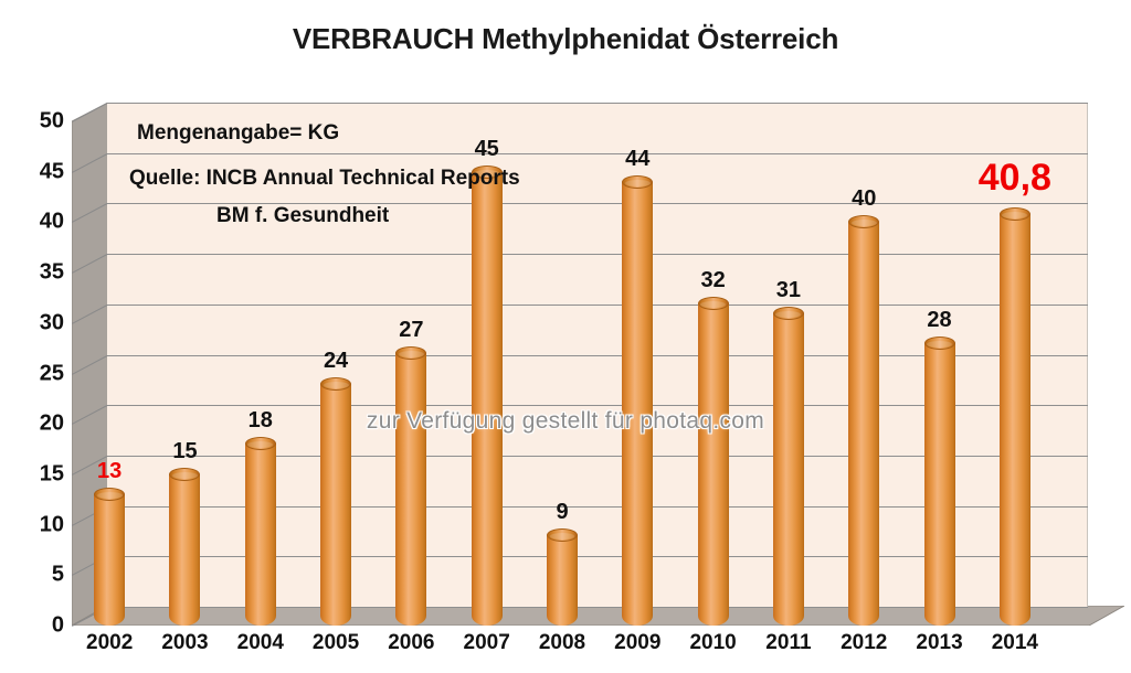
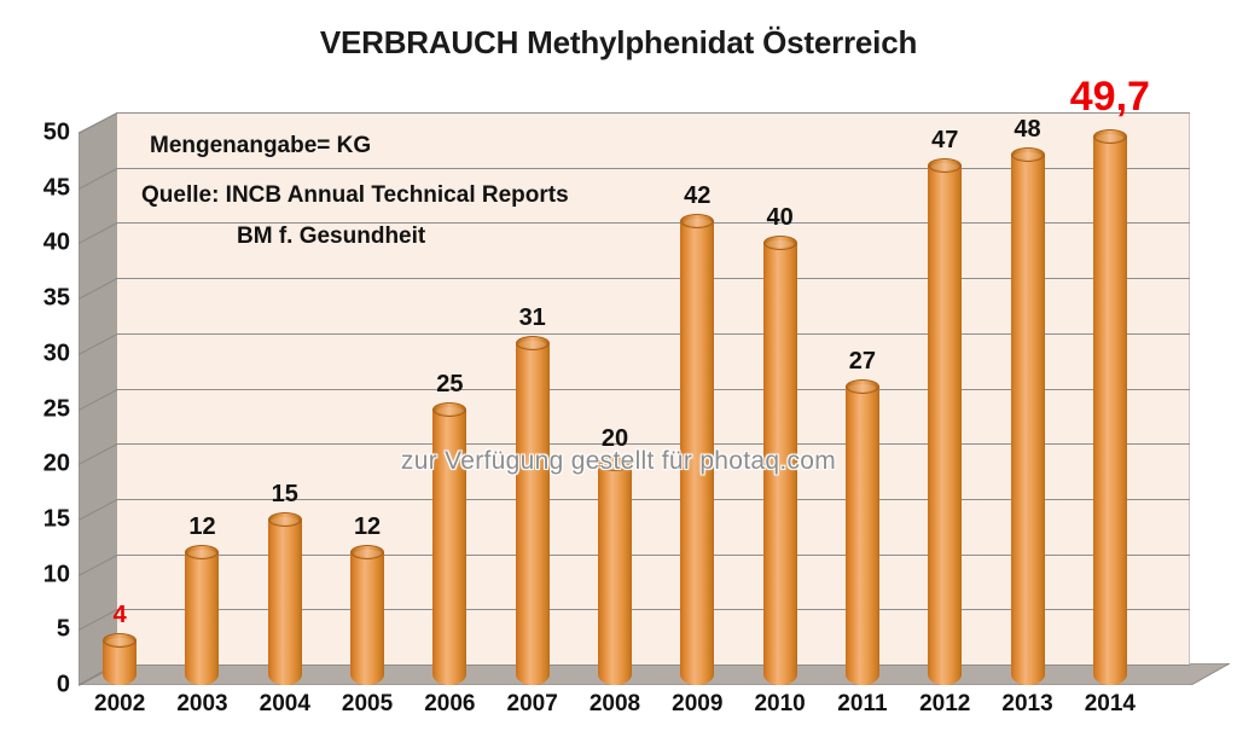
2002: 13 -> 4
2003: 15 -> 12
2004: 18 -> 15
2005: 24 -> 12
2006: 27 -> 25
2007: 45 -> 31
2008: 9 -> 20
2009: 44 -> 42
2010: 32 -> 40
2011: 31 -> 27
2012: 40 -> 47
2013: 28 -> 48
2014: 40,8 -> 49,7
